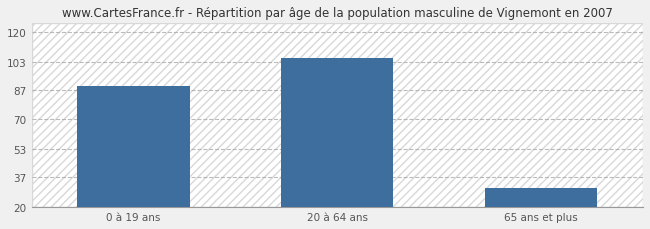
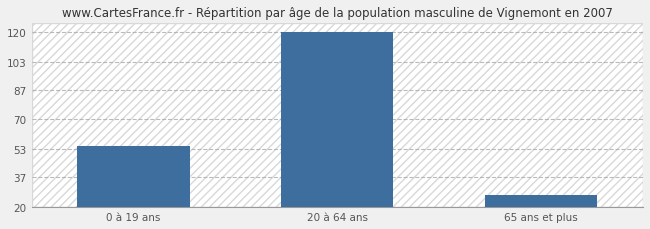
0 à 19 ans: 89 -> 55
20 à 64 ans: 105 -> 120
65 ans et plus: 31 -> 27
